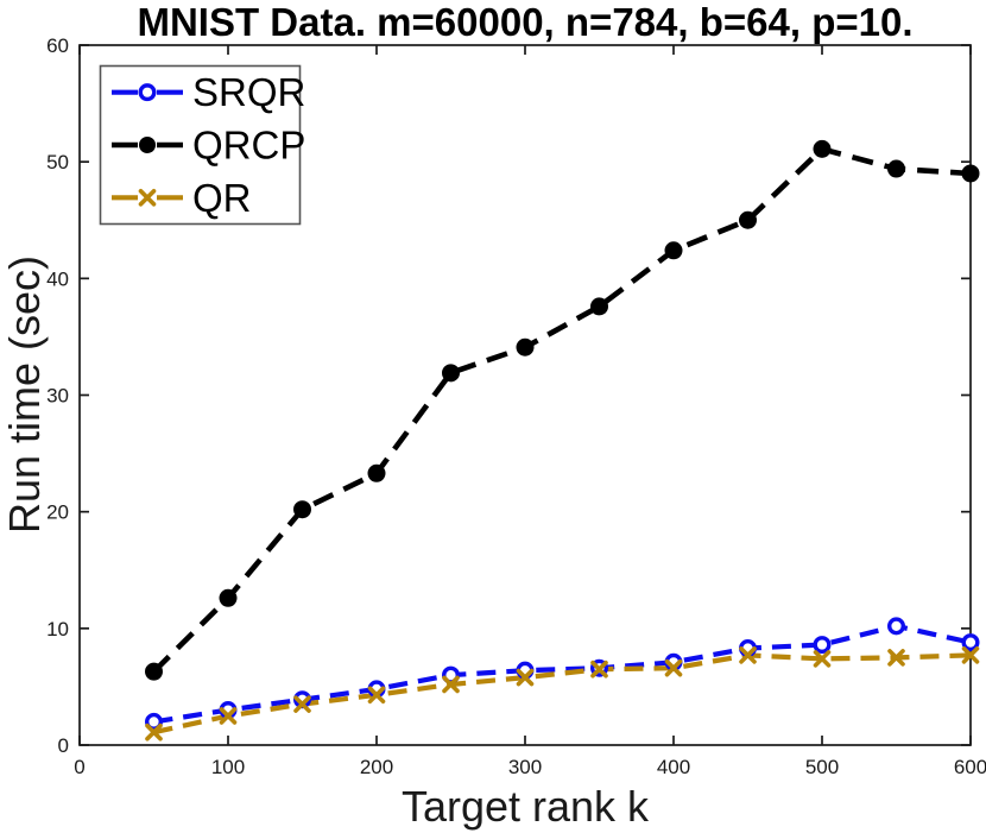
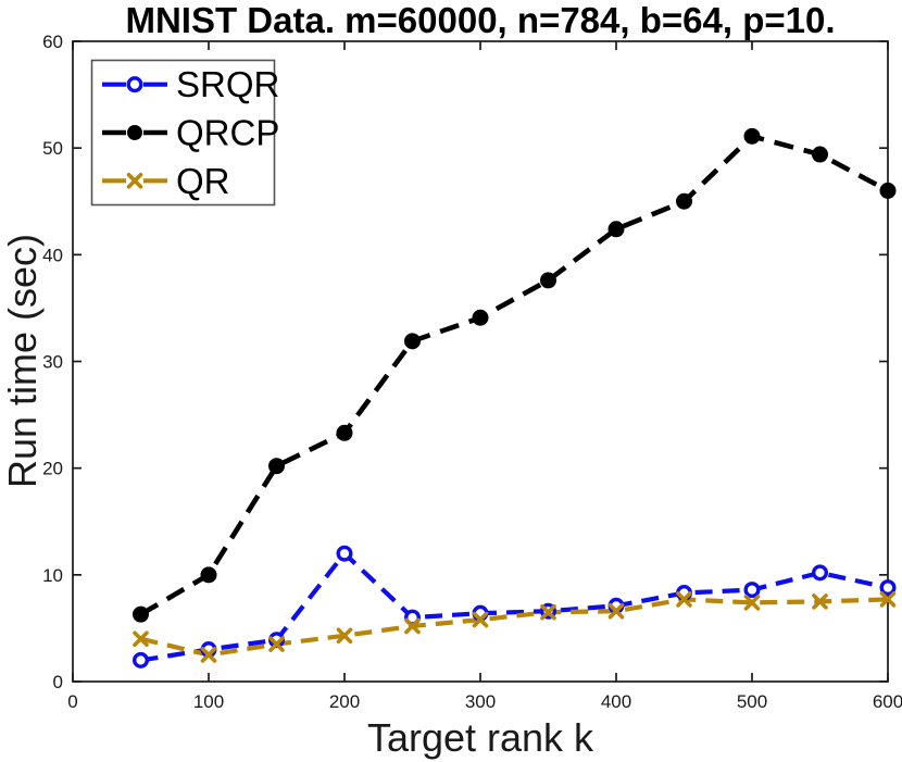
QR/50: 1 -> 4
QRCP/100: 13 -> 10
SRQR/200: 5 -> 12
QRCP/600: 49 -> 46
